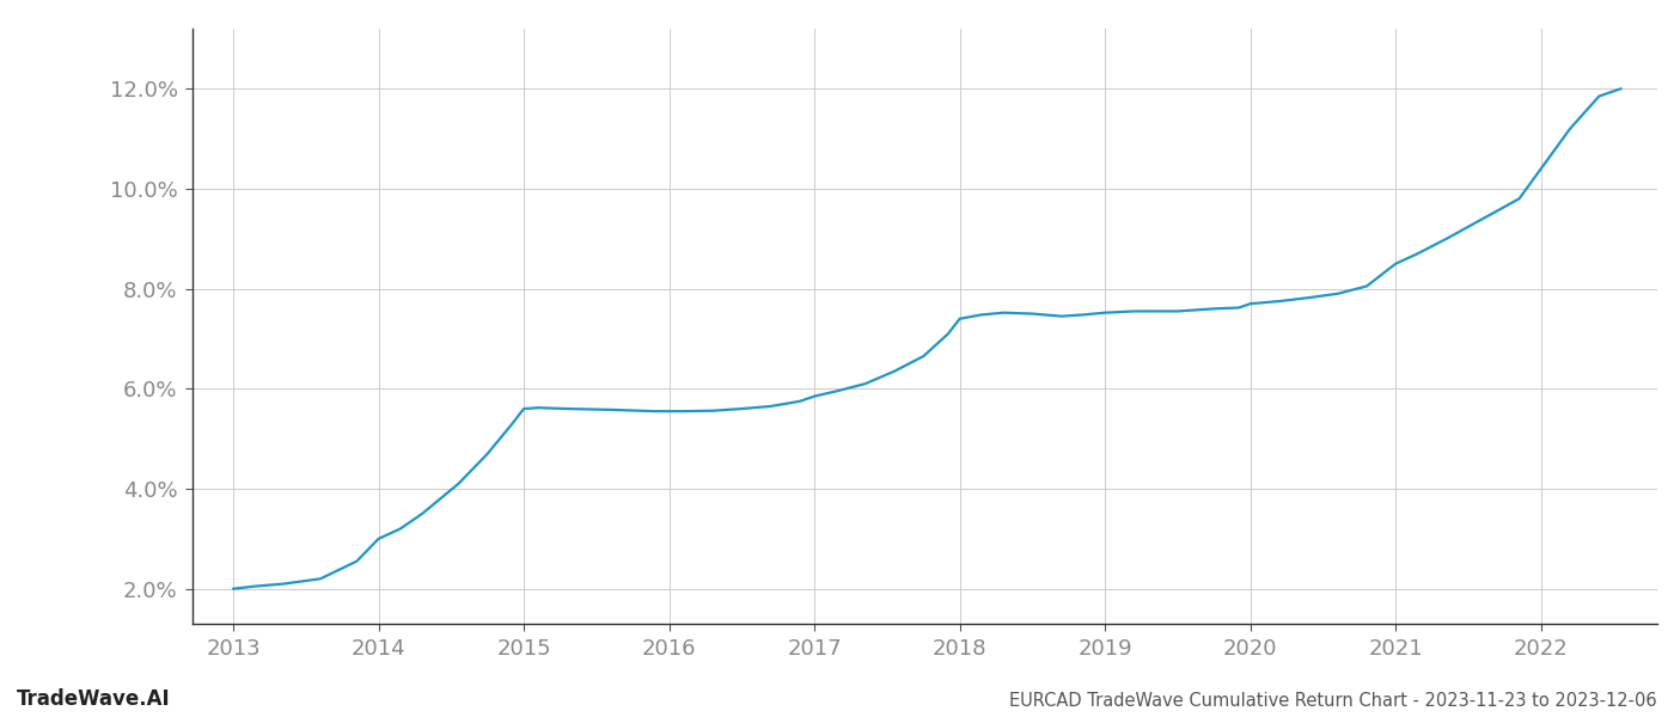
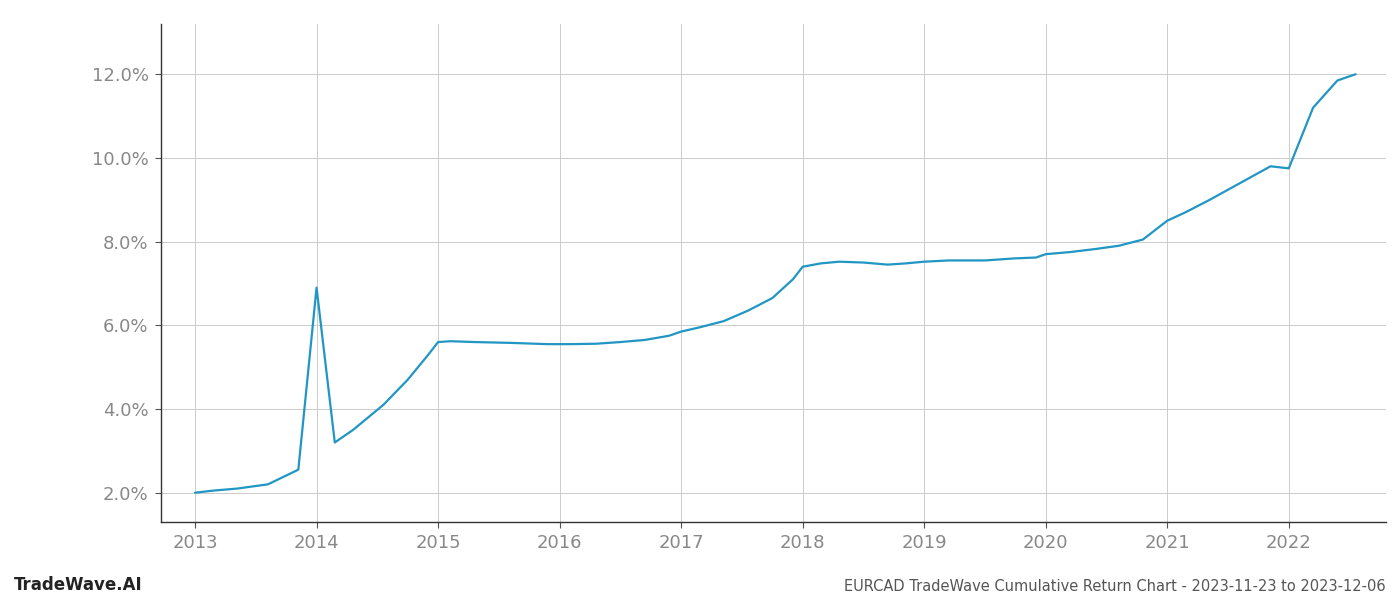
2014: 3.00% -> 6.90%
2022: 10.40% -> 9.75%
